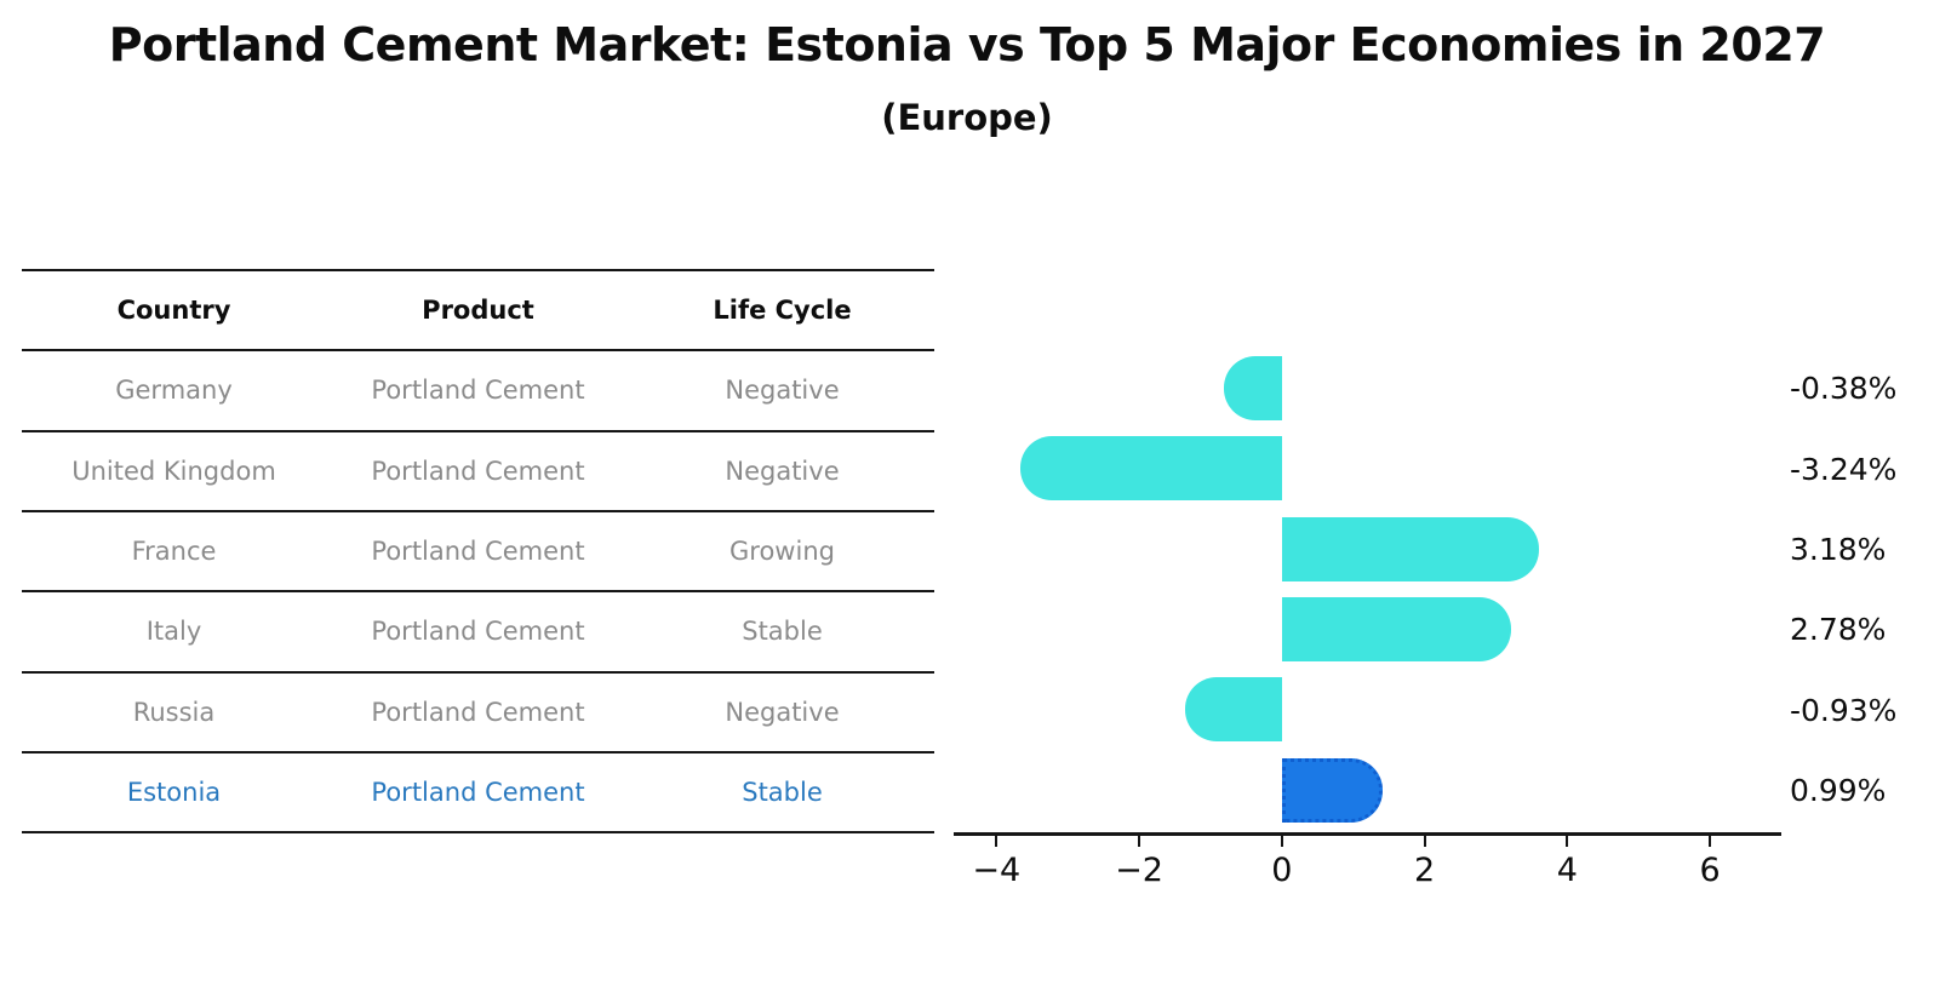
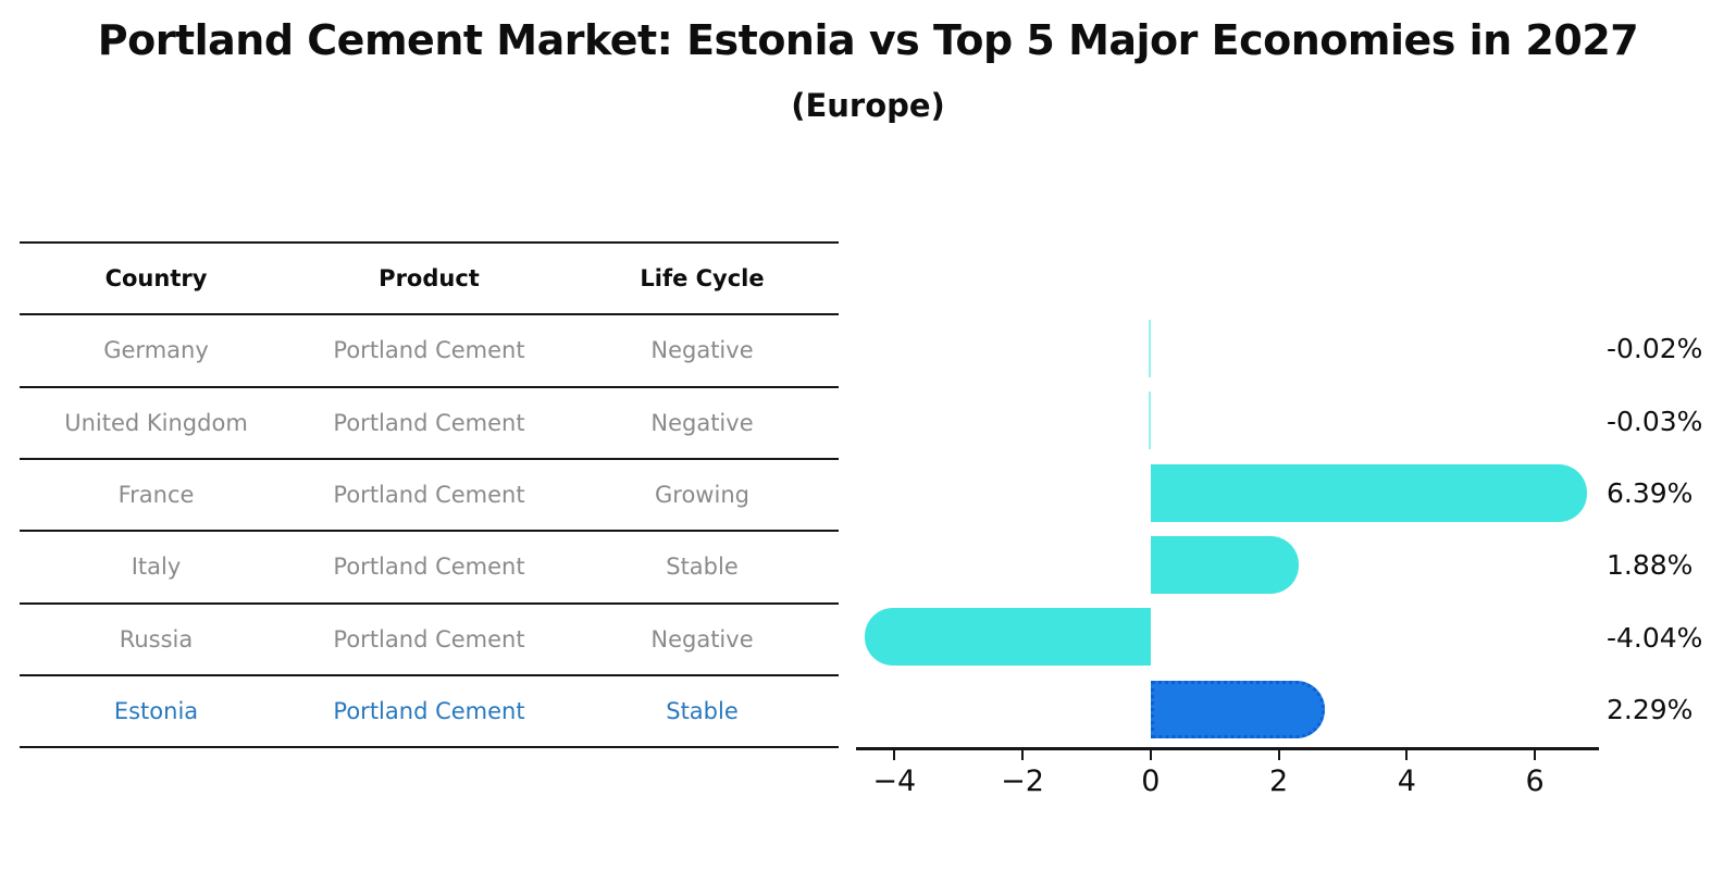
Germany: -0.38% -> -0.02%
United Kingdom: -3.24% -> -0.03%
France: 3.18% -> 6.39%
Italy: 2.78% -> 1.88%
Russia: -0.93% -> -4.04%
Estonia: 0.99% -> 2.29%
